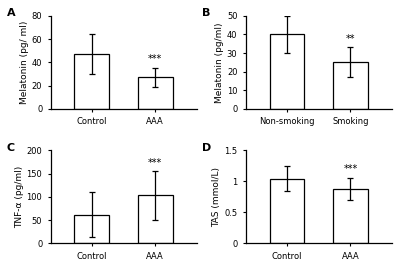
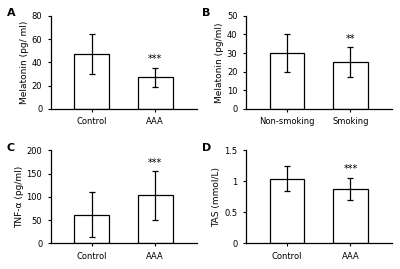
Non-smoking: 40 -> 30
